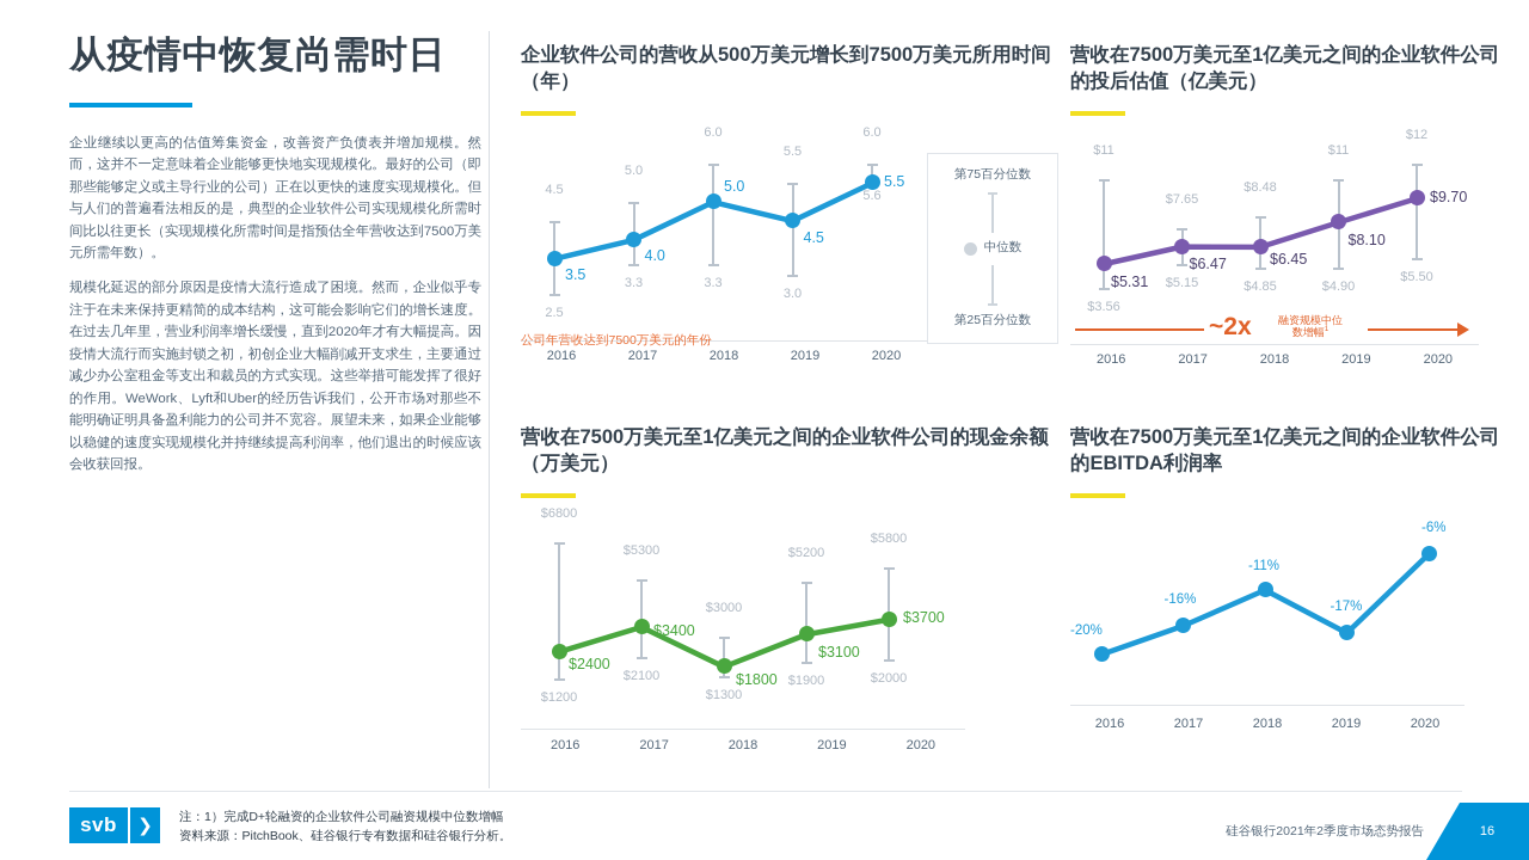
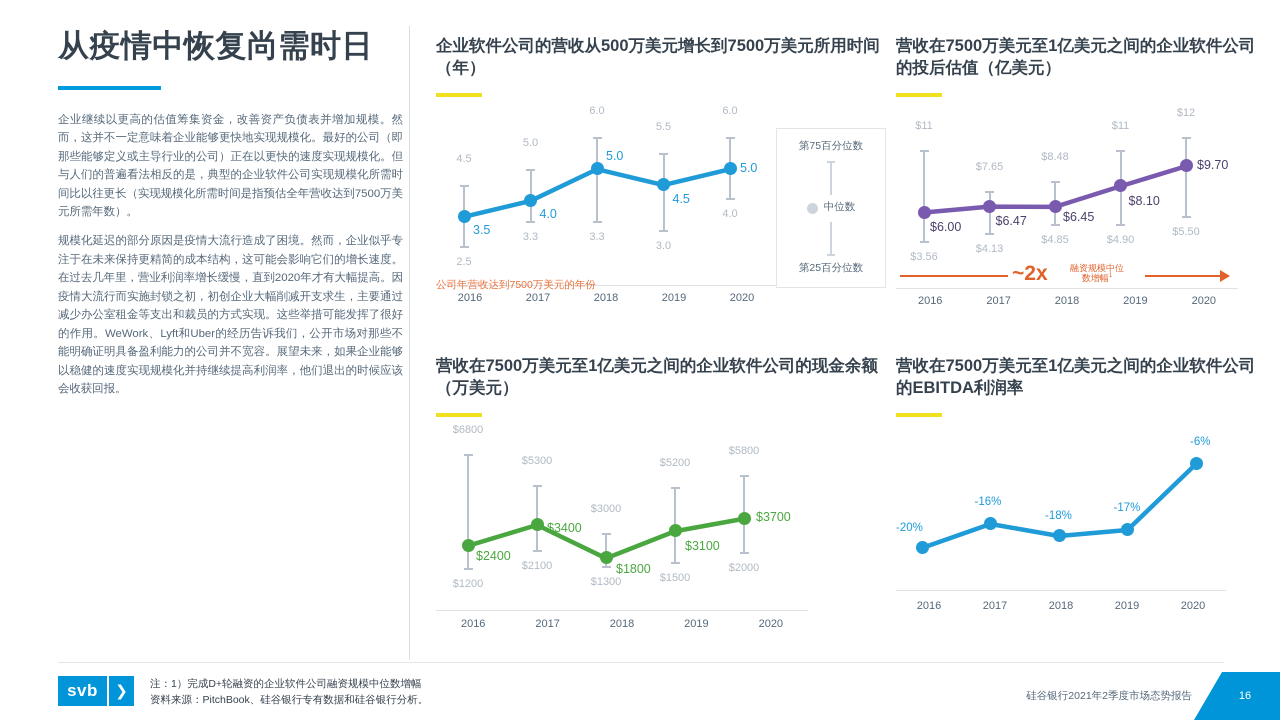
企业软件公司的营收从500万美元增长到7500万美元所用时间（年）/中位数/2020: 5.5 -> 5.0
企业软件公司的营收从500万美元增长到7500万美元所用时间（年）/第25百分位数/2020: 5.6 -> 4.0
营收在7500万美元至1亿美元之间的企业软件公司的投后估值（亿美元）/中位数/2016: $5.31 -> $6.00
营收在7500万美元至1亿美元之间的企业软件公司的投后估值（亿美元）/第25百分位数/2017: $5.15 -> $4.13
营收在7500万美元至1亿美元之间的企业软件公司的现金余额（万美元）/第25百分位数/2019: $1900 -> $1500
营收在7500万美元至1亿美元之间的企业软件公司的EBITDA利润率/2018: -11% -> -18%
